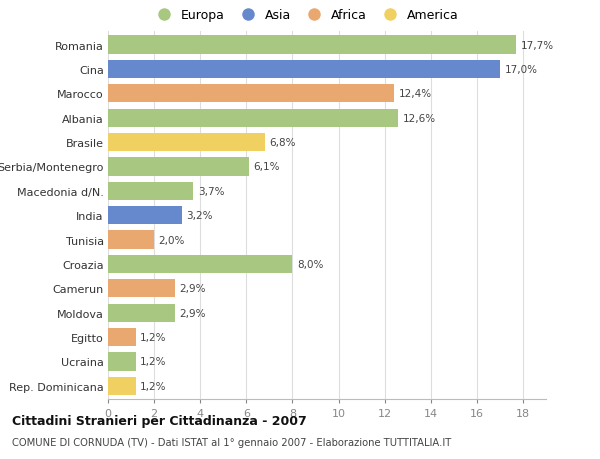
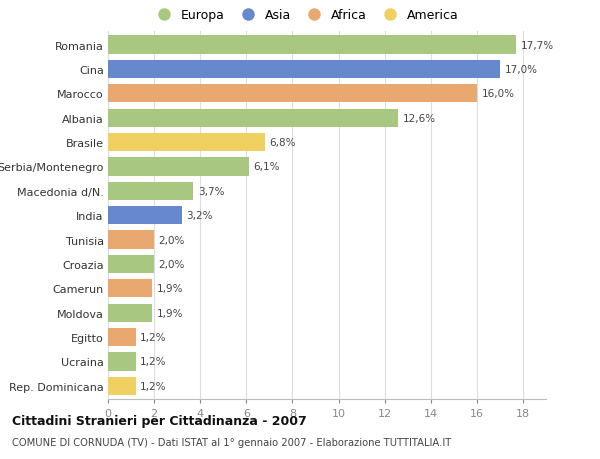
Marocco: 12,4% -> 16,0%
Croazia: 8,0% -> 2,0%
Camerun: 2,9% -> 1,9%
Moldova: 2,9% -> 1,9%
